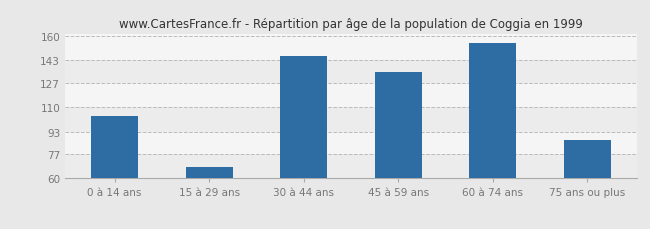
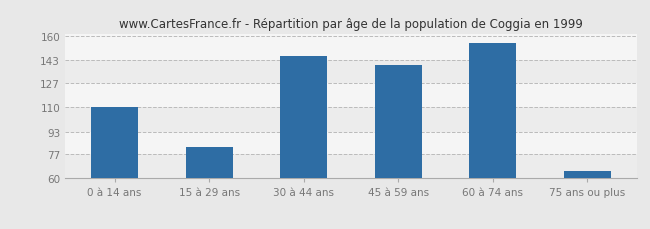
0 à 14 ans: 104 -> 110
15 à 29 ans: 68 -> 82
45 à 59 ans: 135 -> 140
75 ans ou plus: 87 -> 65
